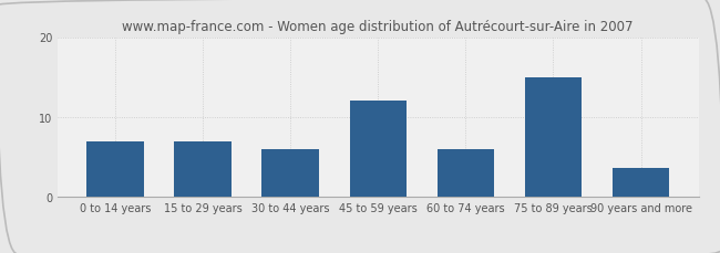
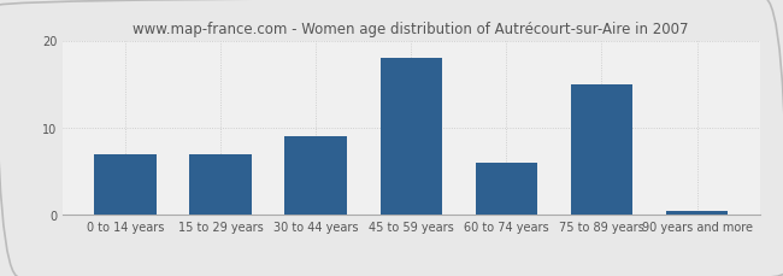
30 to 44 years: 6.0 -> 9.0
45 to 59 years: 12.0 -> 18.0
90 years and more: 3.6 -> 0.5
